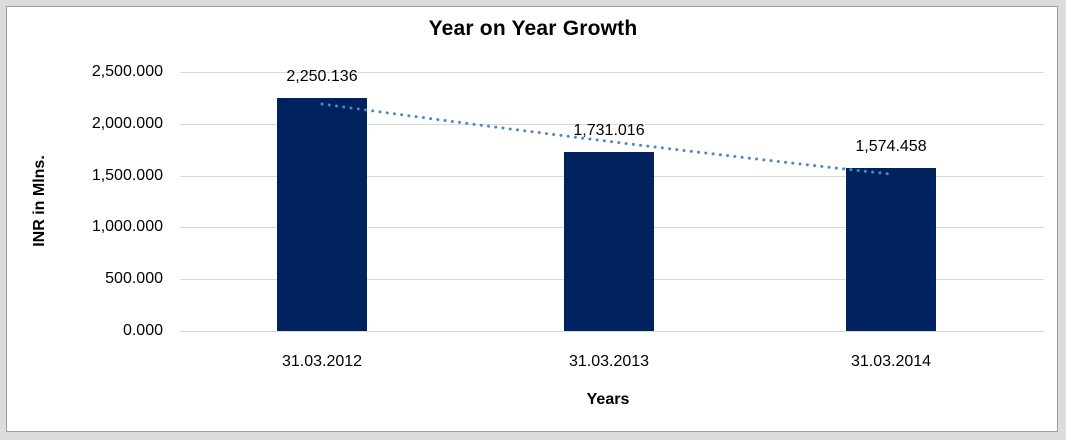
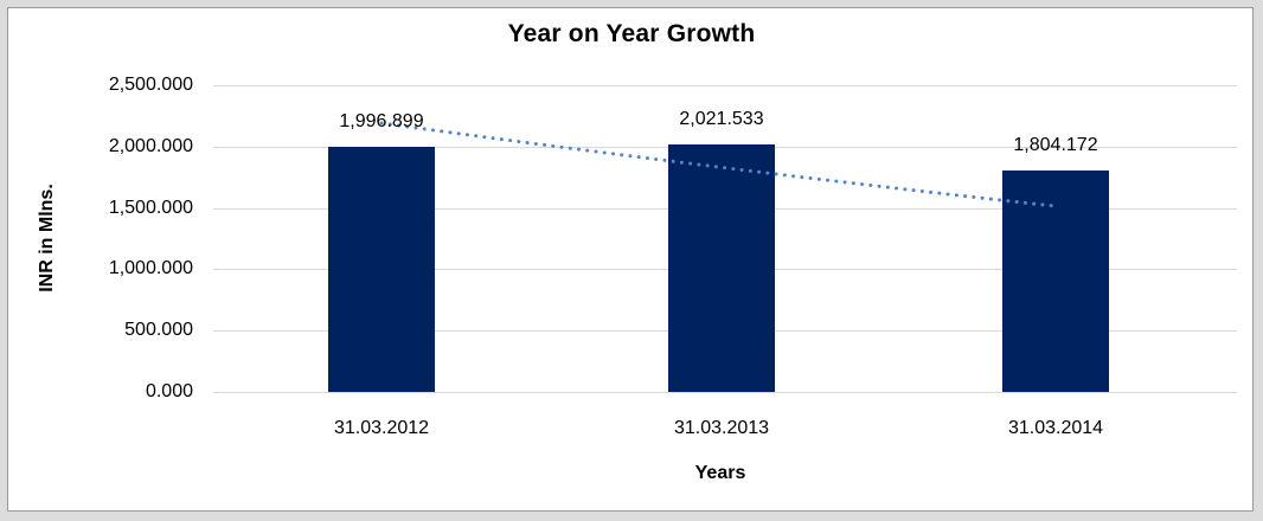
31.03.2012: 2,250.136 -> 1,996.899
31.03.2013: 1,731.016 -> 2,021.533
31.03.2014: 1,574.458 -> 1,804.172
